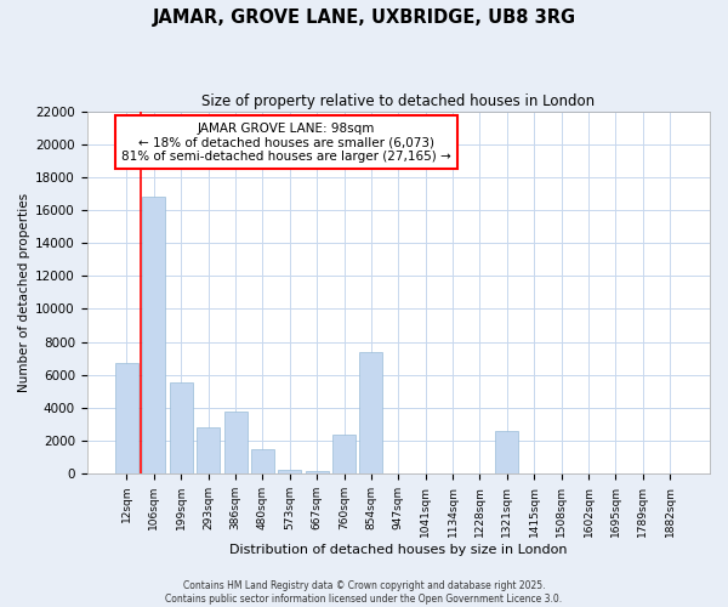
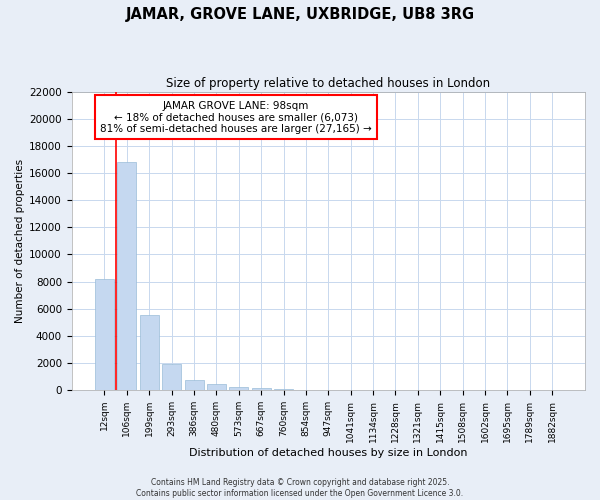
12sqm: 6700 -> 8200
293sqm: 2800 -> 1900
386sqm: 3800 -> 800
480sqm: 1500 -> 400
760sqm: 2400 -> 100
854sqm: 7400 -> 0
1321sqm: 2600 -> 0
